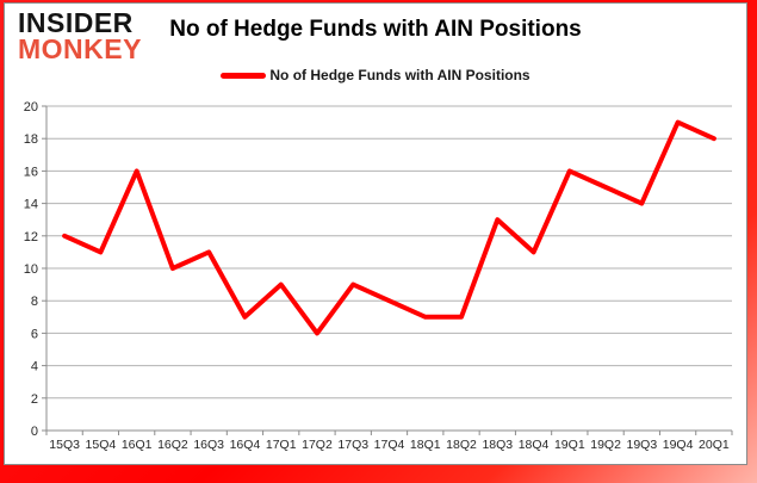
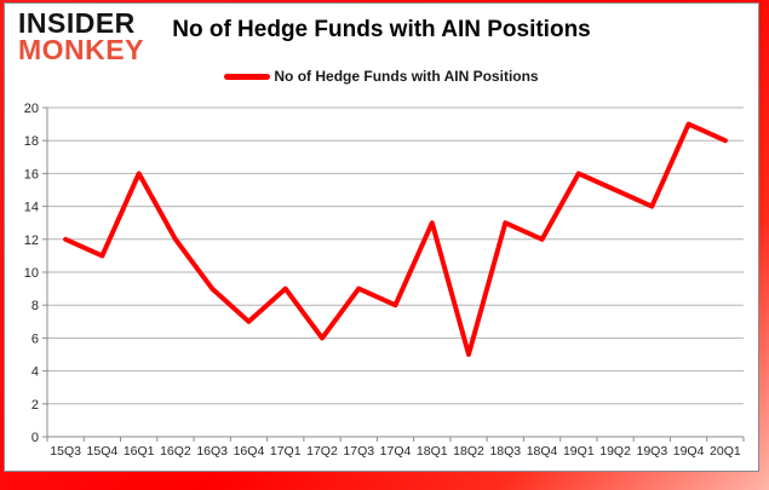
16Q2: 10 -> 12
16Q3: 11 -> 9
18Q1: 7 -> 13
18Q2: 7 -> 5
18Q4: 11 -> 12
